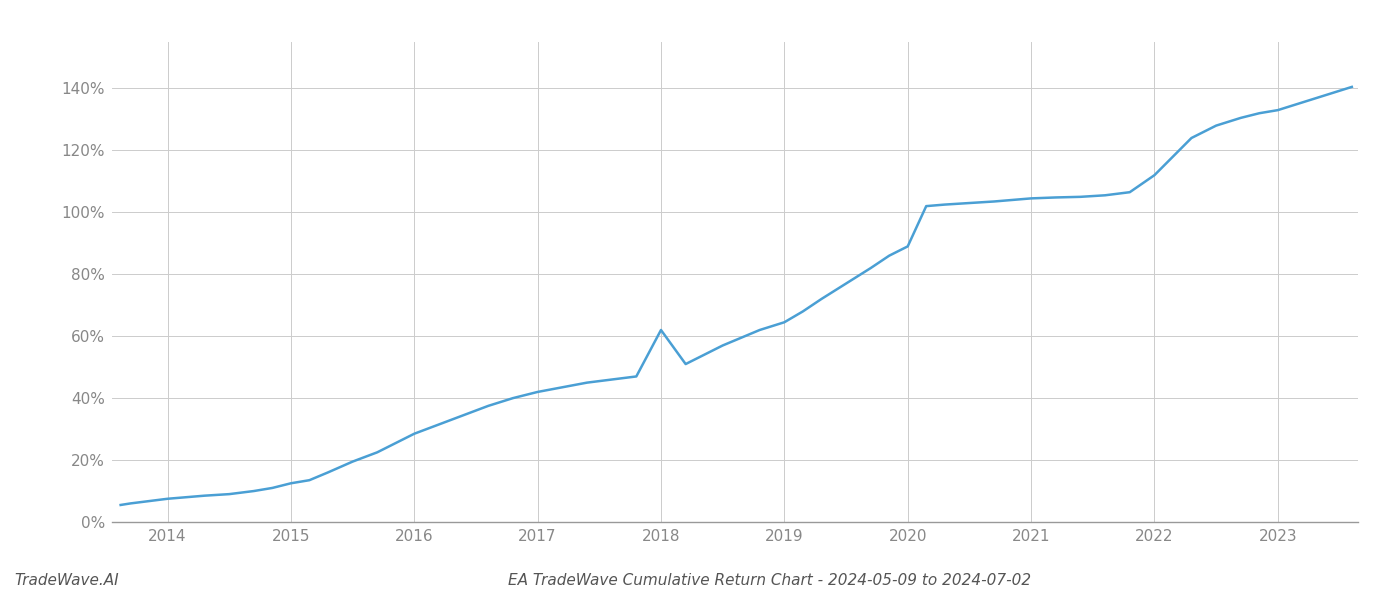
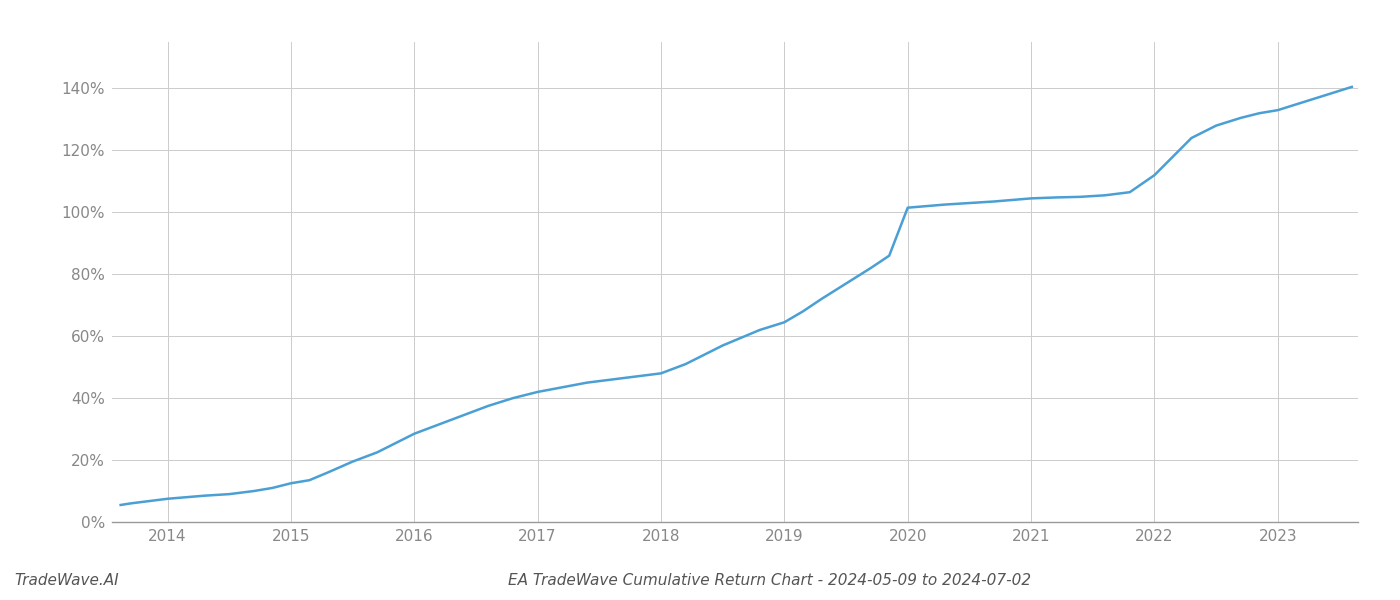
2018: 62.0% -> 48.0%
2020: 89.0% -> 101.5%
